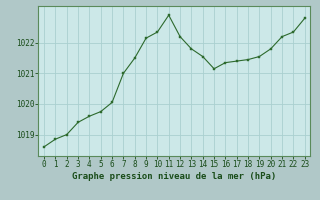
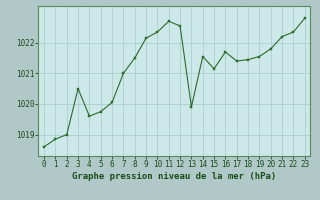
3: 1019.40 -> 1020.50
11: 1022.90 -> 1022.70
12: 1022.20 -> 1022.55
13: 1021.80 -> 1019.90
16: 1021.35 -> 1021.70
